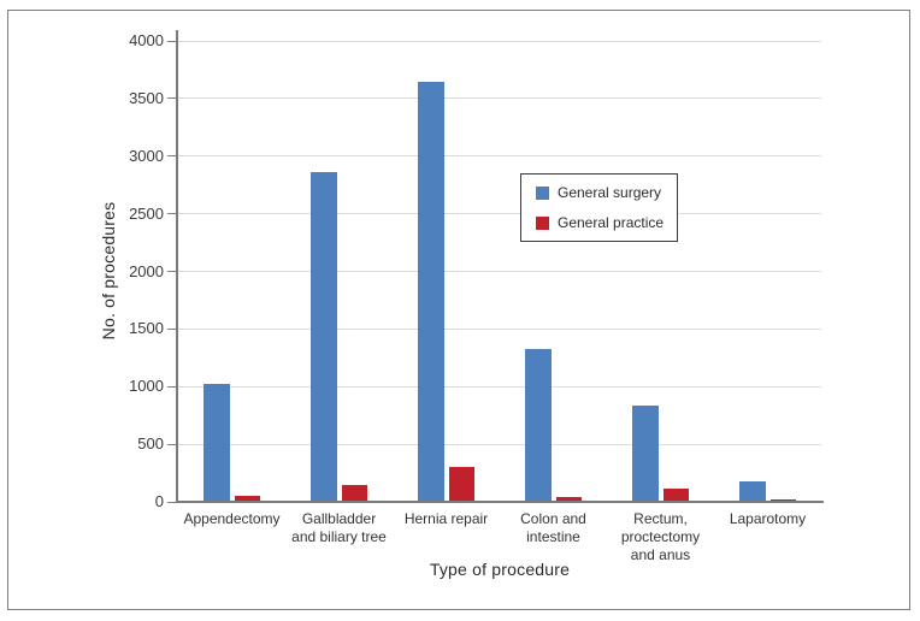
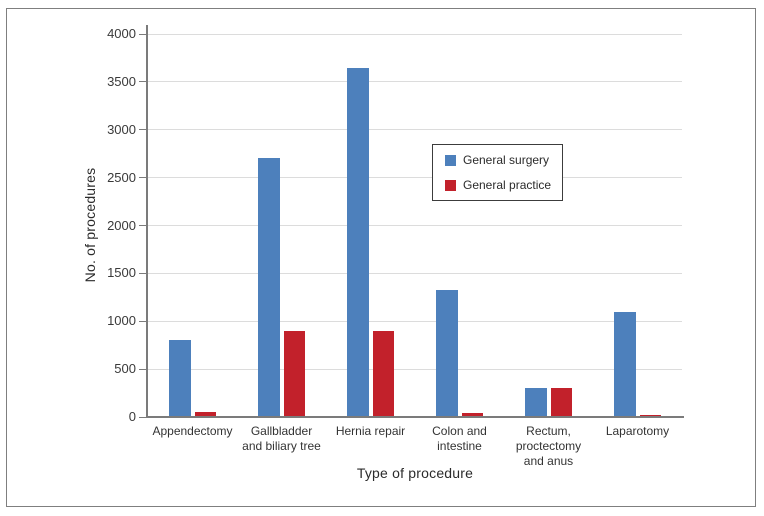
General surgery/Appendectomy: 1000 -> 800
General surgery/Gallbladder and biliary tree: 2900 -> 2700
General practice/Gallbladder and biliary tree: 200 -> 900
General practice/Hernia repair: 300 -> 900
General surgery/Rectum, proctectomy and anus: 800 -> 300
General practice/Rectum, proctectomy and anus: 100 -> 300
General surgery/Laparotomy: 200 -> 1100
